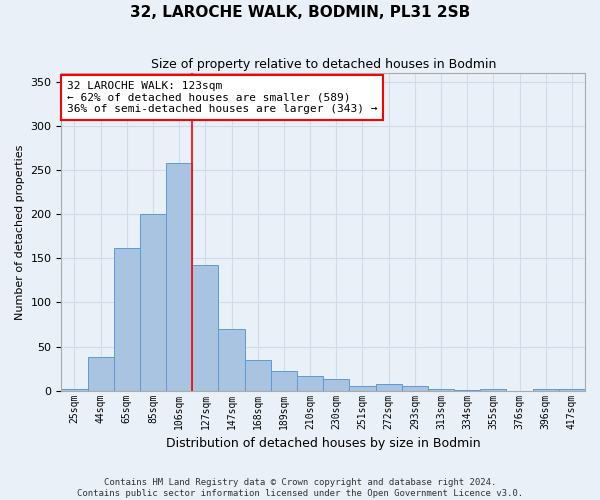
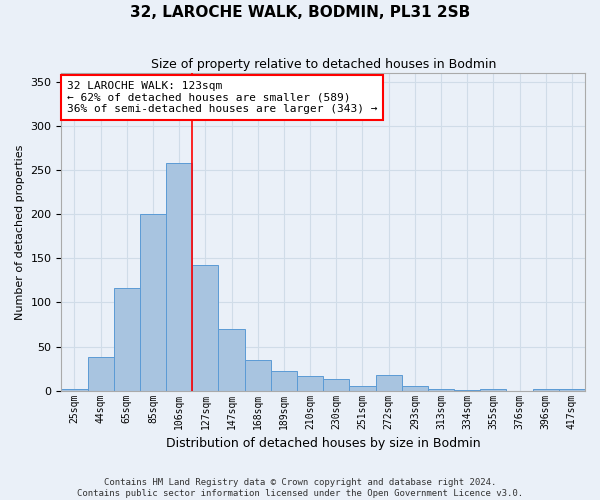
65sqm: 162 -> 116
272sqm: 7 -> 18
